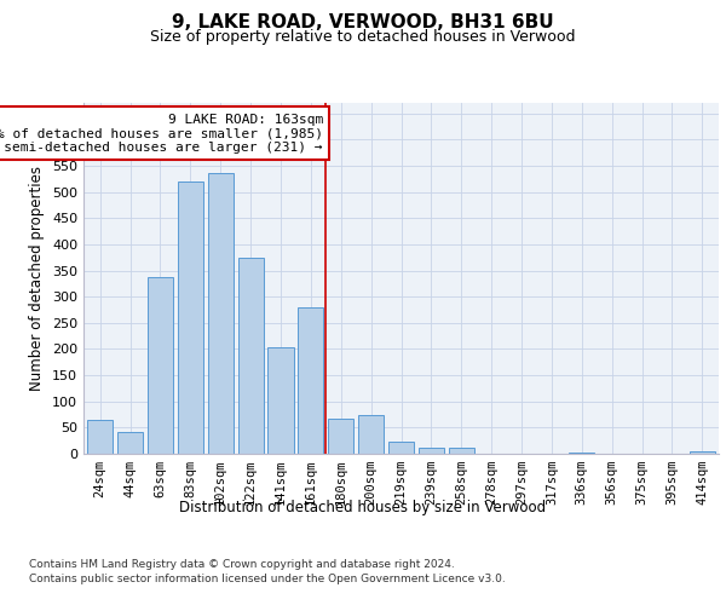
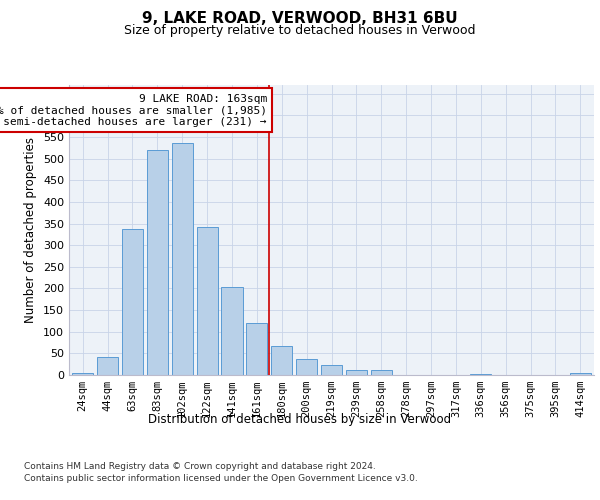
24sqm: 65 -> 5
122sqm: 375 -> 342
161sqm: 280 -> 119
200sqm: 75 -> 38
